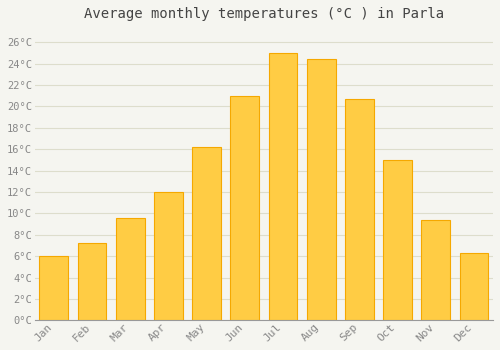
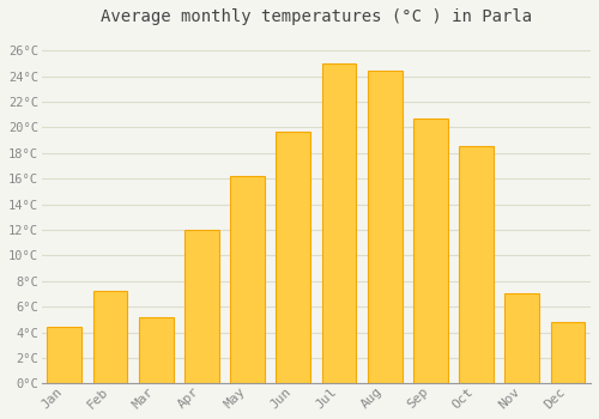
Jan: 6.0°C -> 4.4°C
Mar: 9.6°C -> 5.2°C
Jun: 21.0°C -> 19.7°C
Oct: 15.0°C -> 18.5°C
Nov: 9.4°C -> 7.0°C
Dec: 6.3°C -> 4.8°C
